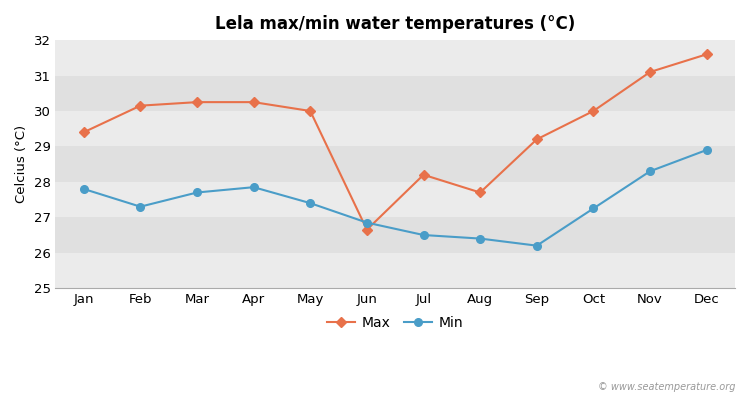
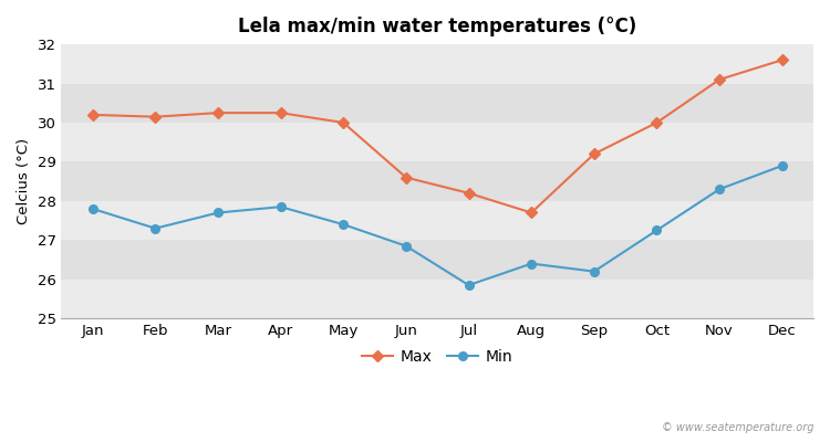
Max/Jan: 29.40 -> 30.20
Max/Jun: 26.65 -> 28.60
Min/Jul: 26.50 -> 25.85
